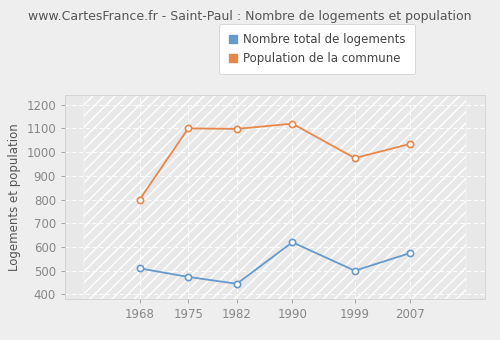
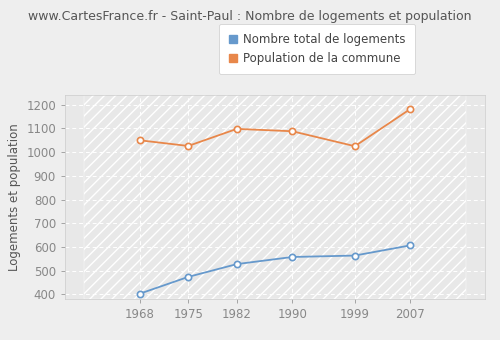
Nombre total de logements/1968: 510 -> 403
Population de la commune/1968: 800 -> 1050
Population de la commune/1975: 1100 -> 1026
Nombre total de logements/1982: 445 -> 528
Nombre total de logements/1990: 620 -> 558
Population de la commune/1990: 1120 -> 1088
Nombre total de logements/1999: 500 -> 564
Population de la commune/1999: 975 -> 1025
Nombre total de logements/2007: 575 -> 607
Population de la commune/2007: 1035 -> 1182
